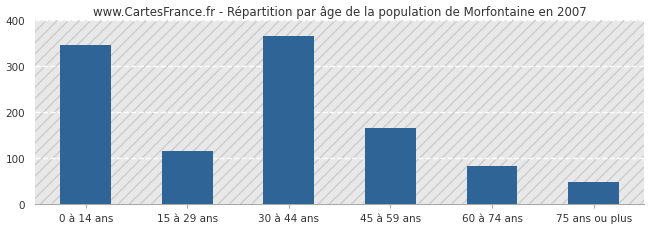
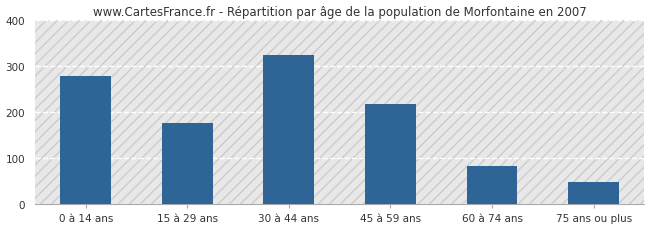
0 à 14 ans: 345 -> 278
15 à 29 ans: 115 -> 177
30 à 44 ans: 365 -> 325
45 à 59 ans: 165 -> 218
